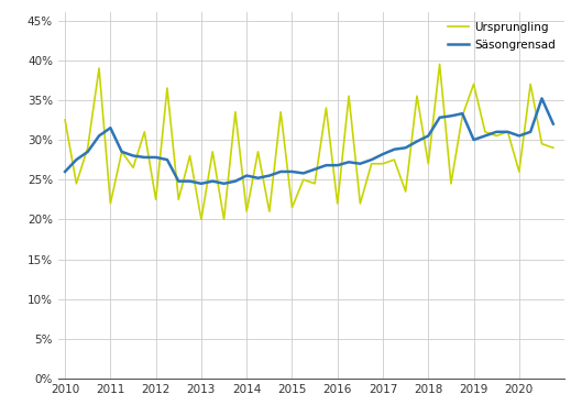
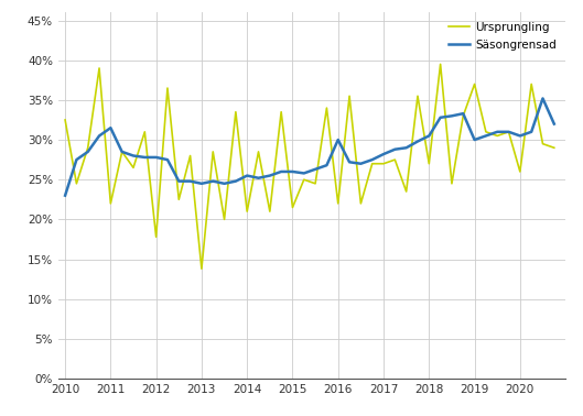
Säsongrensad/2010: 26.0% -> 23.0%
Ursprungling/2012: 22.5% -> 17.8%
Ursprungling/2013: 20.0% -> 13.8%
Säsongrensad/2016: 26.8% -> 30.0%
